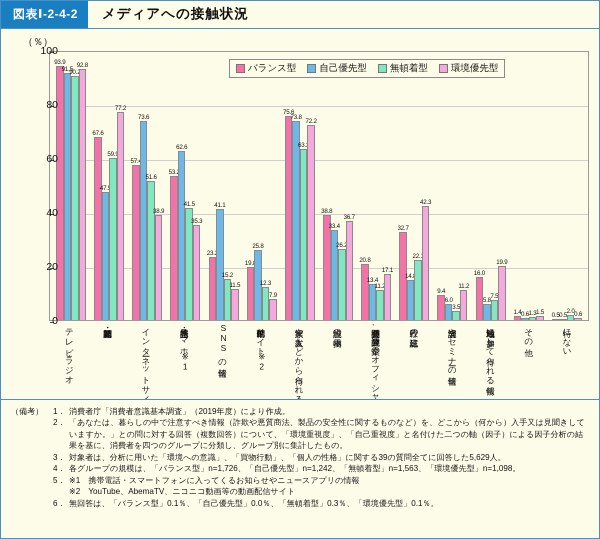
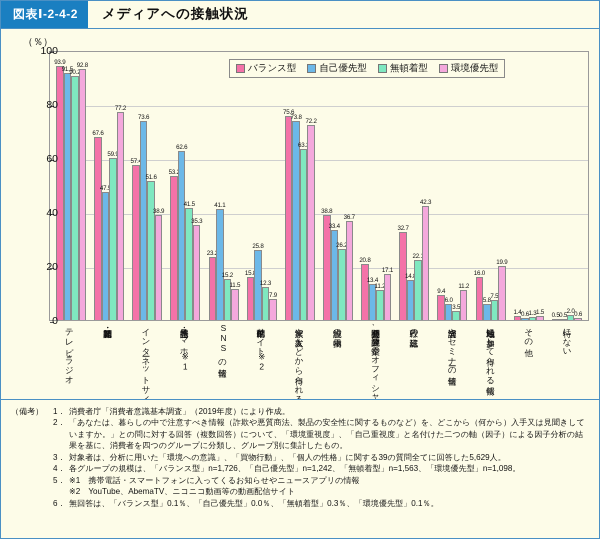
バランス型/動画配信サイト※2: 19.8 -> 15.8
